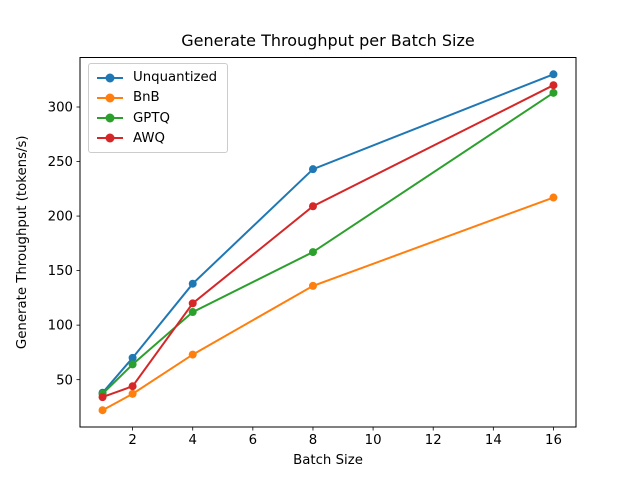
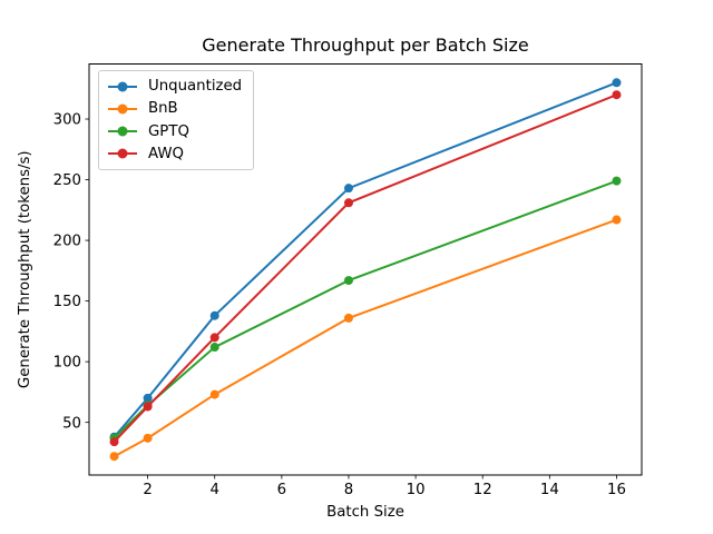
AWQ/2: 44 -> 63
AWQ/8: 209 -> 231
GPTQ/16: 313 -> 249
